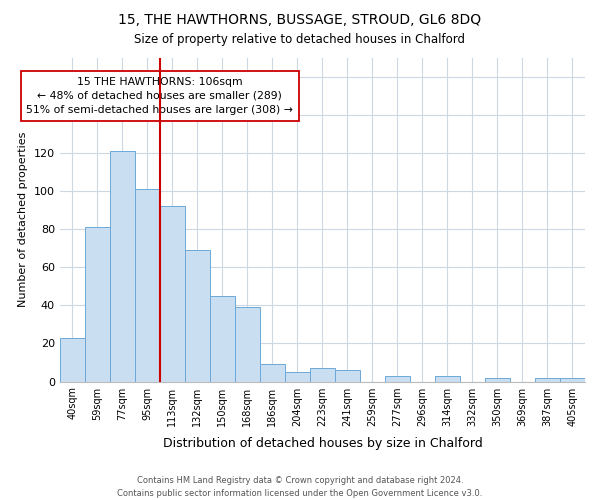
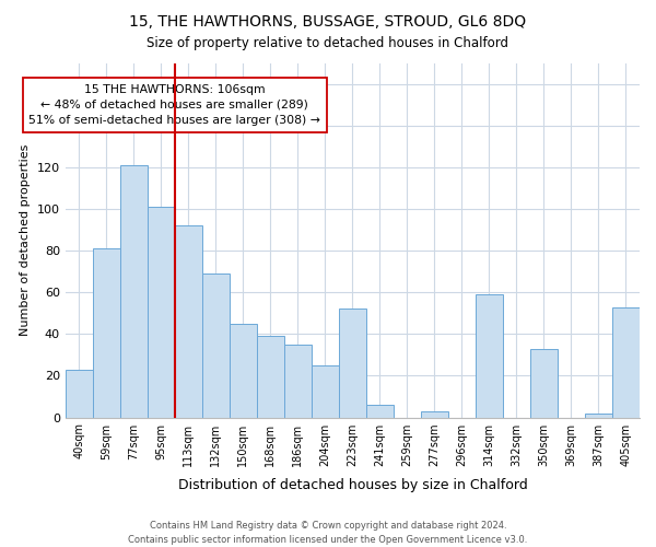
186sqm: 9 -> 35
204sqm: 5 -> 25
223sqm: 7 -> 52
314sqm: 3 -> 59
350sqm: 2 -> 33
405sqm: 2 -> 53
